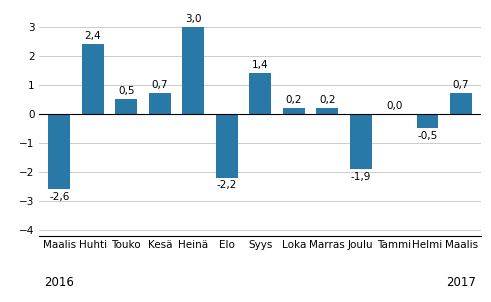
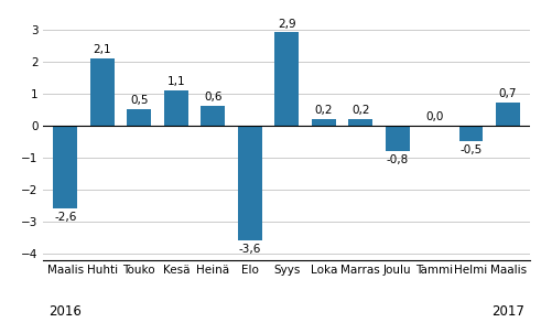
Huhti: 2,4 -> 2,1
Kesä: 0,7 -> 1,1
Heinä: 3,0 -> 0,6
Elo: -2,2 -> -3,6
Syys: 1,4 -> 2,9
Joulu: -1,9 -> -0,8
